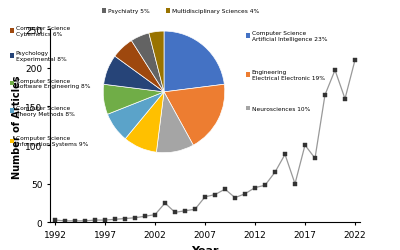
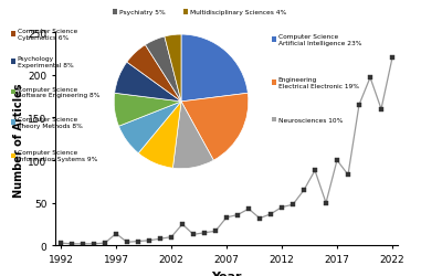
1997: 3 -> 14
2022: 210 -> 220
